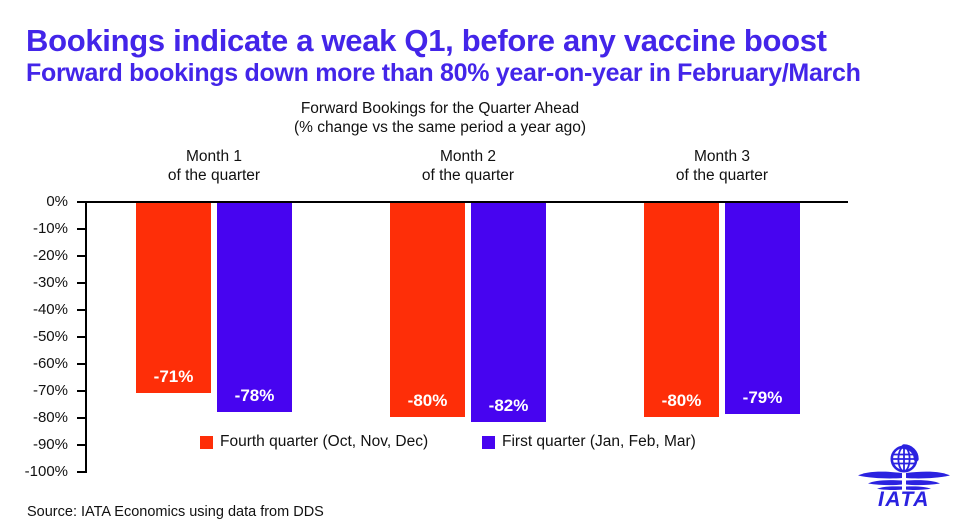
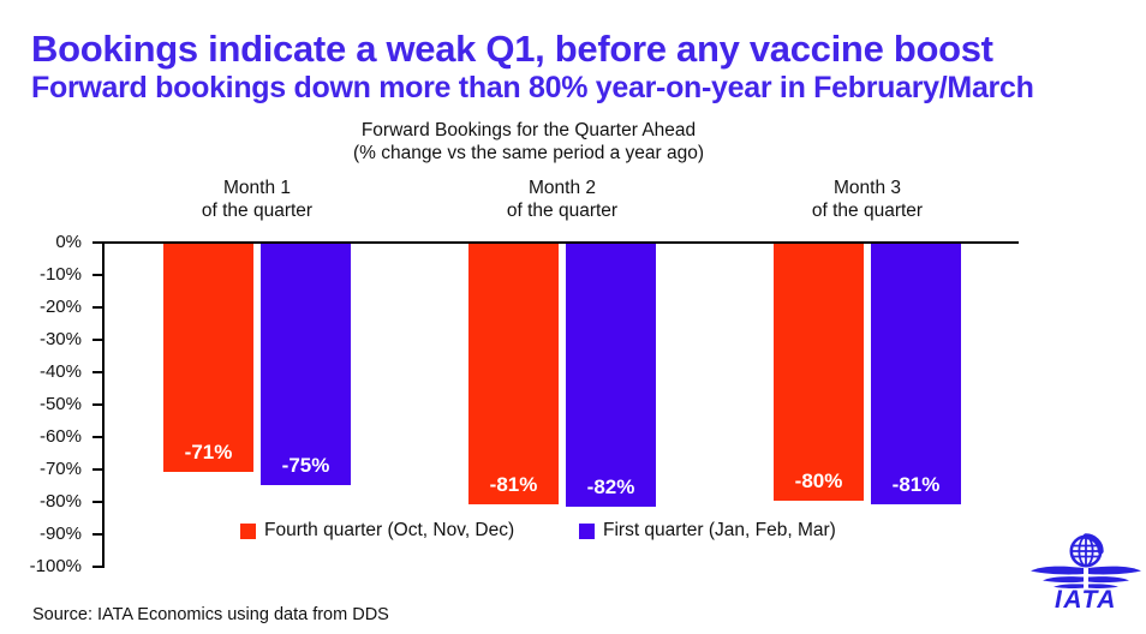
First quarter (Jan, Feb, Mar)/Month 1: -78% -> -75%
Fourth quarter (Oct, Nov, Dec)/Month 2: -80% -> -81%
First quarter (Jan, Feb, Mar)/Month 3: -79% -> -81%
